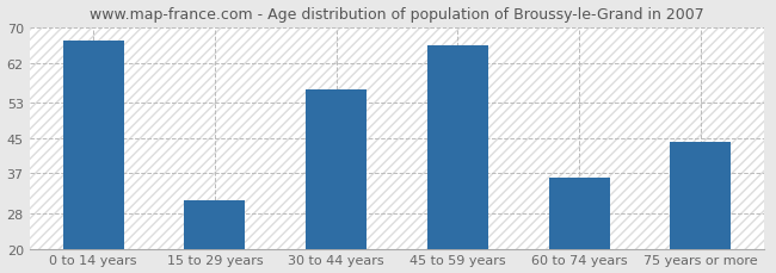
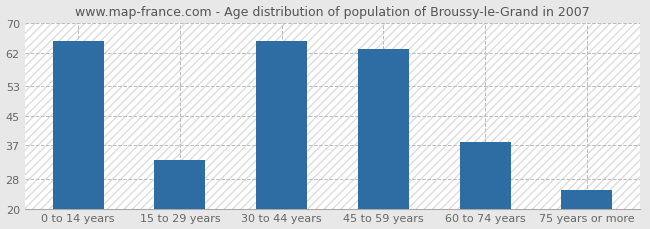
0 to 14 years: 67 -> 65
15 to 29 years: 31 -> 33
30 to 44 years: 56 -> 65
45 to 59 years: 66 -> 63
60 to 74 years: 36 -> 38
75 years or more: 44 -> 25
